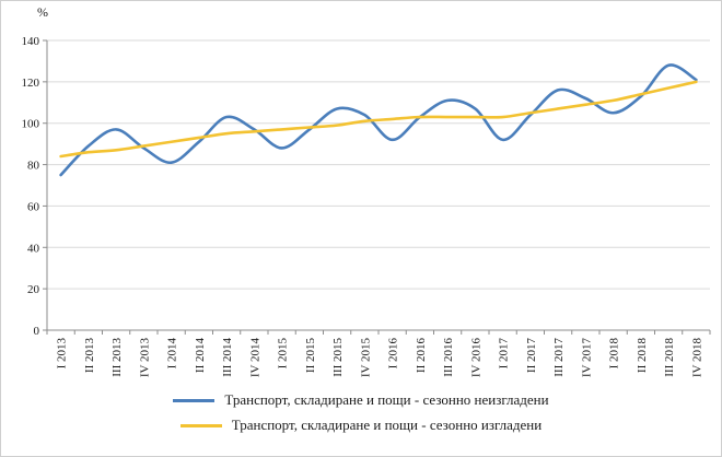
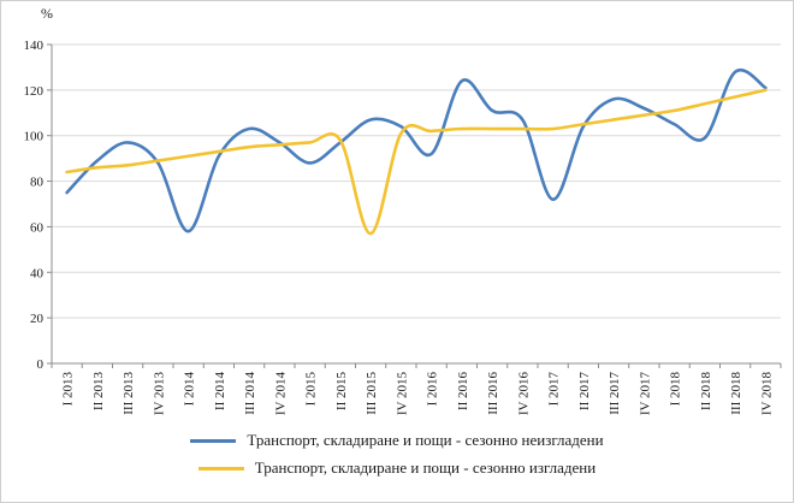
Транспорт, складиране и пощи - сезонно неизгладени/I 2014: 81 -> 58
Транспорт, складиране и пощи - сезонно изгладени/III 2015: 99 -> 57
Транспорт, складиране и пощи - сезонно неизгладени/II 2016: 103 -> 124
Транспорт, складиране и пощи - сезонно неизгладени/I 2017: 92 -> 72
Транспорт, складиране и пощи - сезонно неизгладени/II 2018: 113 -> 99
